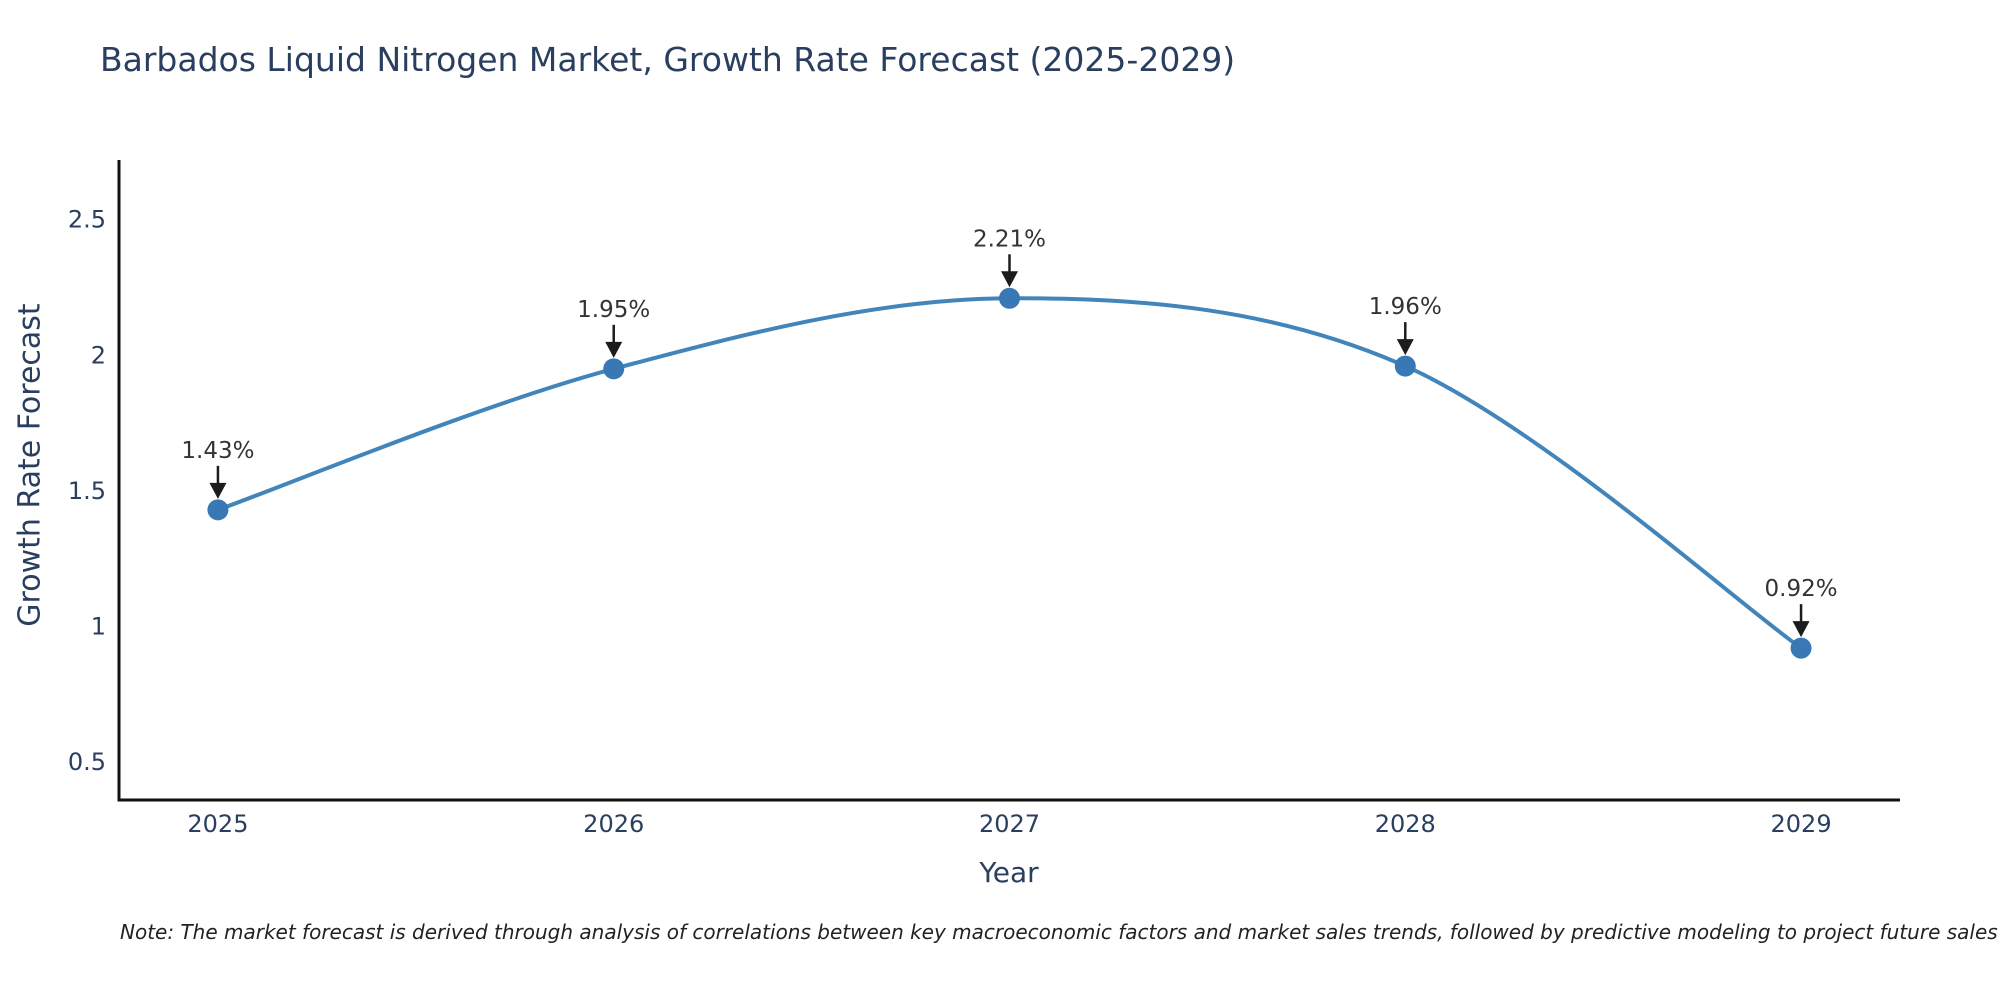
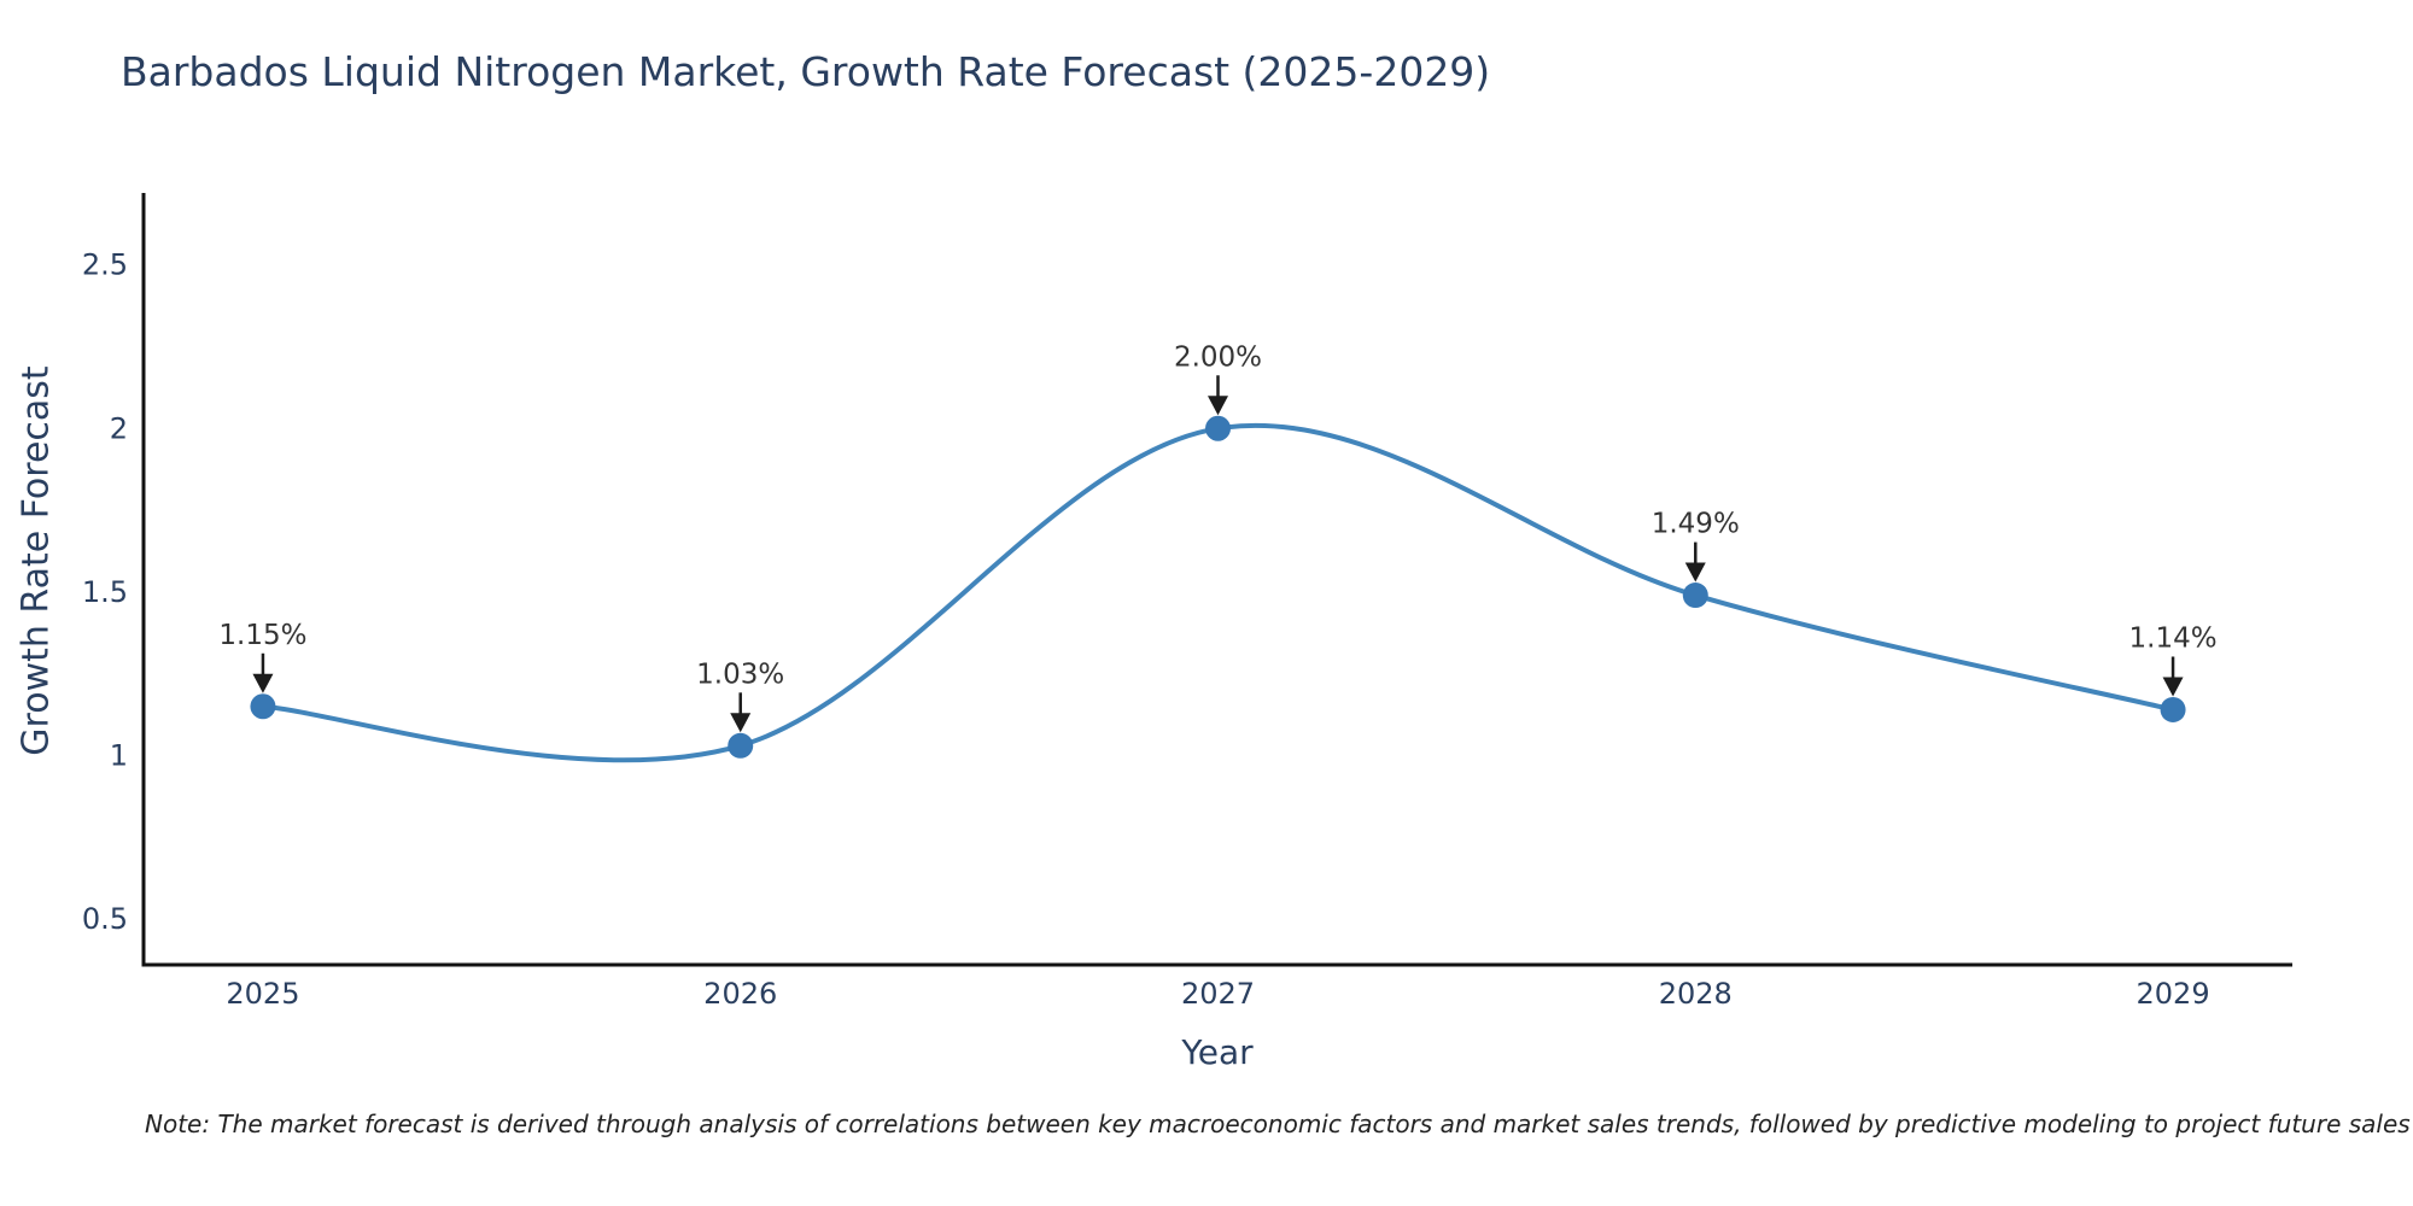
2025: 1.43% -> 1.15%
2026: 1.95% -> 1.03%
2027: 2.21% -> 2.00%
2028: 1.96% -> 1.49%
2029: 0.92% -> 1.14%
